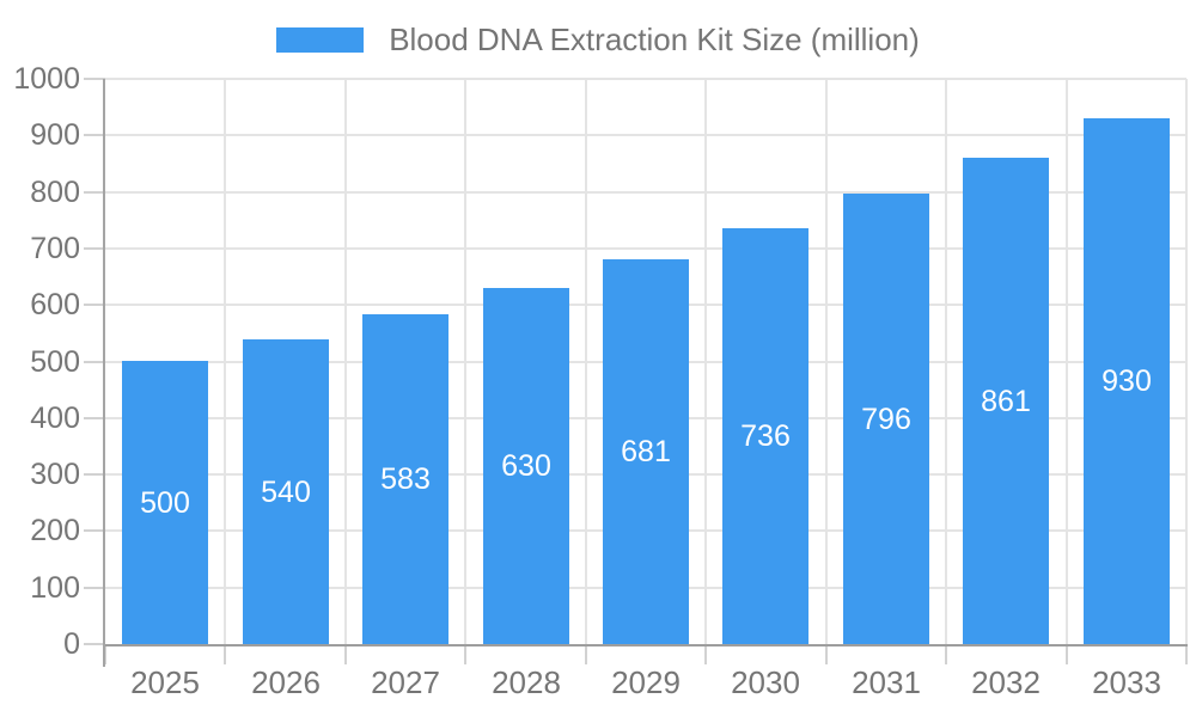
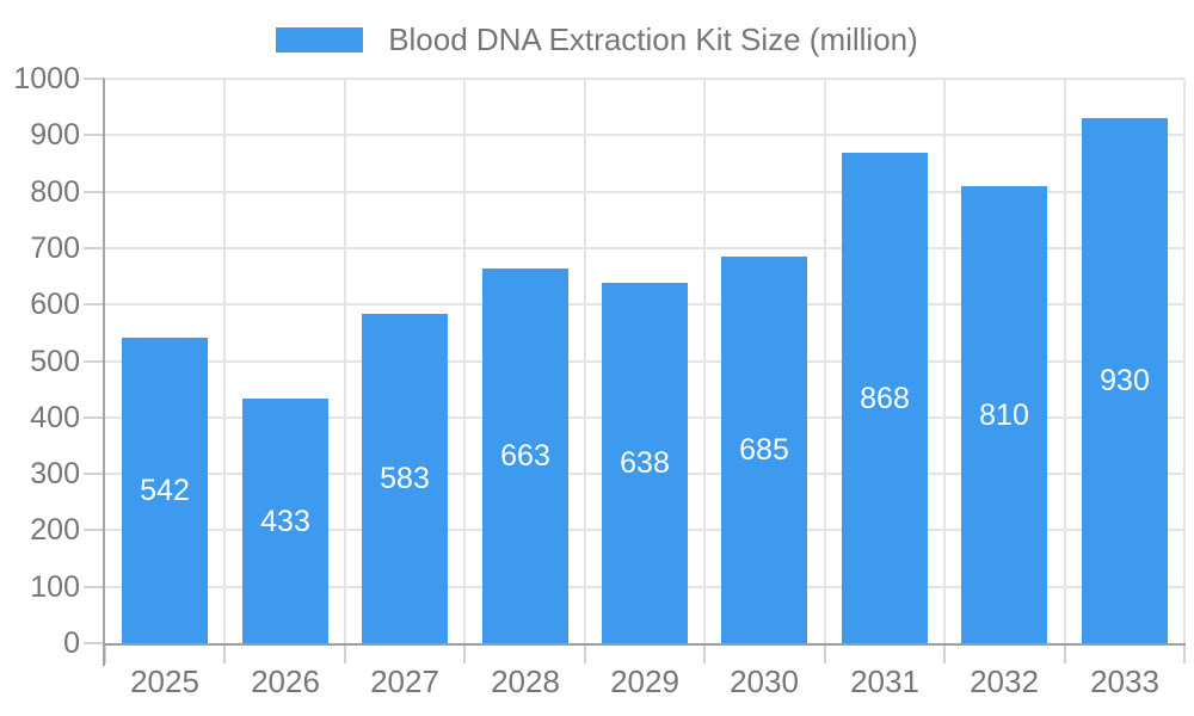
2025: 500 -> 542
2026: 540 -> 433
2028: 630 -> 663
2029: 681 -> 638
2030: 736 -> 685
2031: 796 -> 868
2032: 861 -> 810
